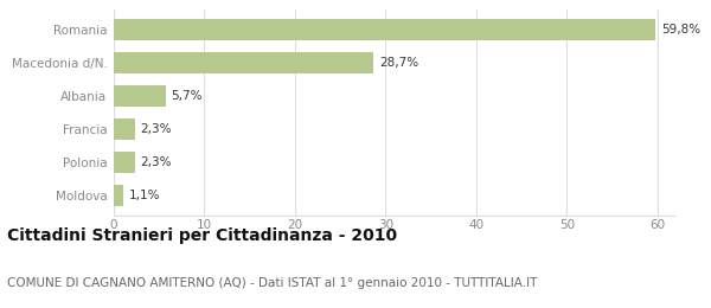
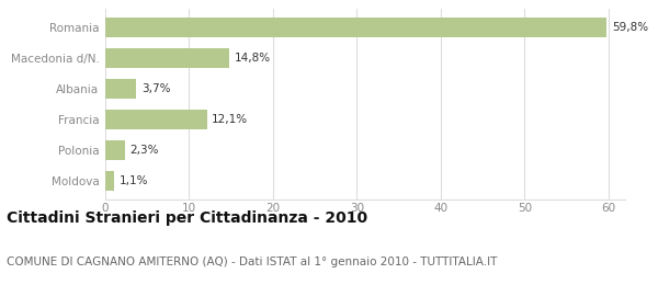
Macedonia d/N.: 28,7% -> 14,8%
Albania: 5,7% -> 3,7%
Francia: 2,3% -> 12,1%
